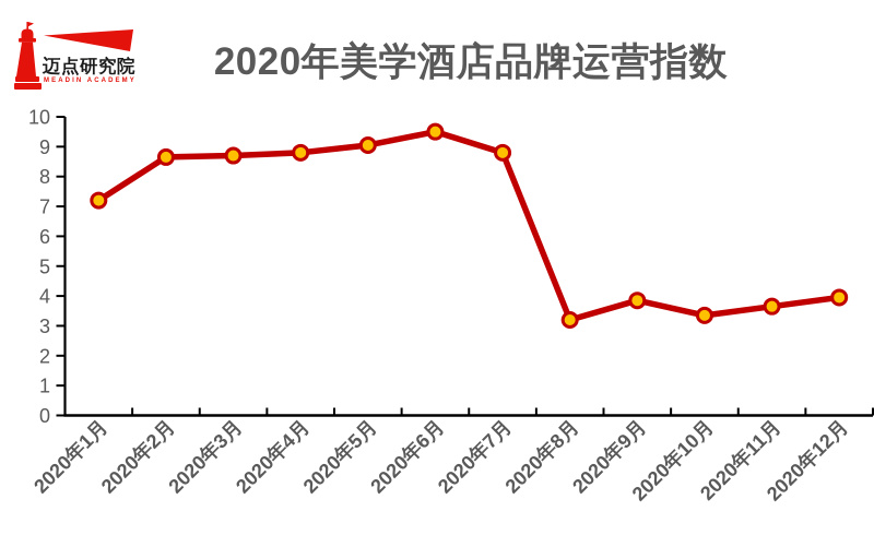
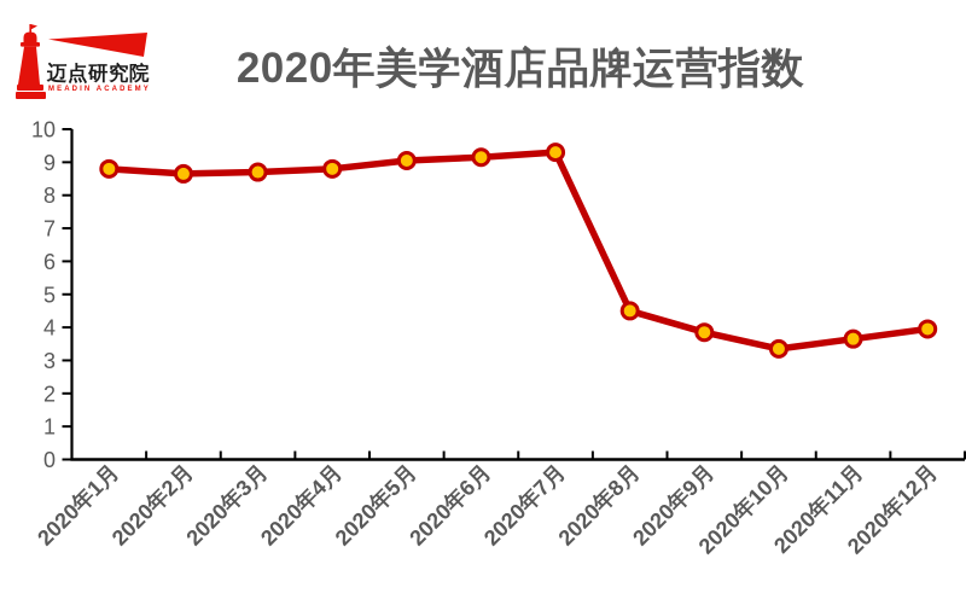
2020年1月: 7.2 -> 8.8
2020年6月: 9.5 -> 9.2
2020年7月: 8.8 -> 9.3
2020年8月: 3.2 -> 4.5
